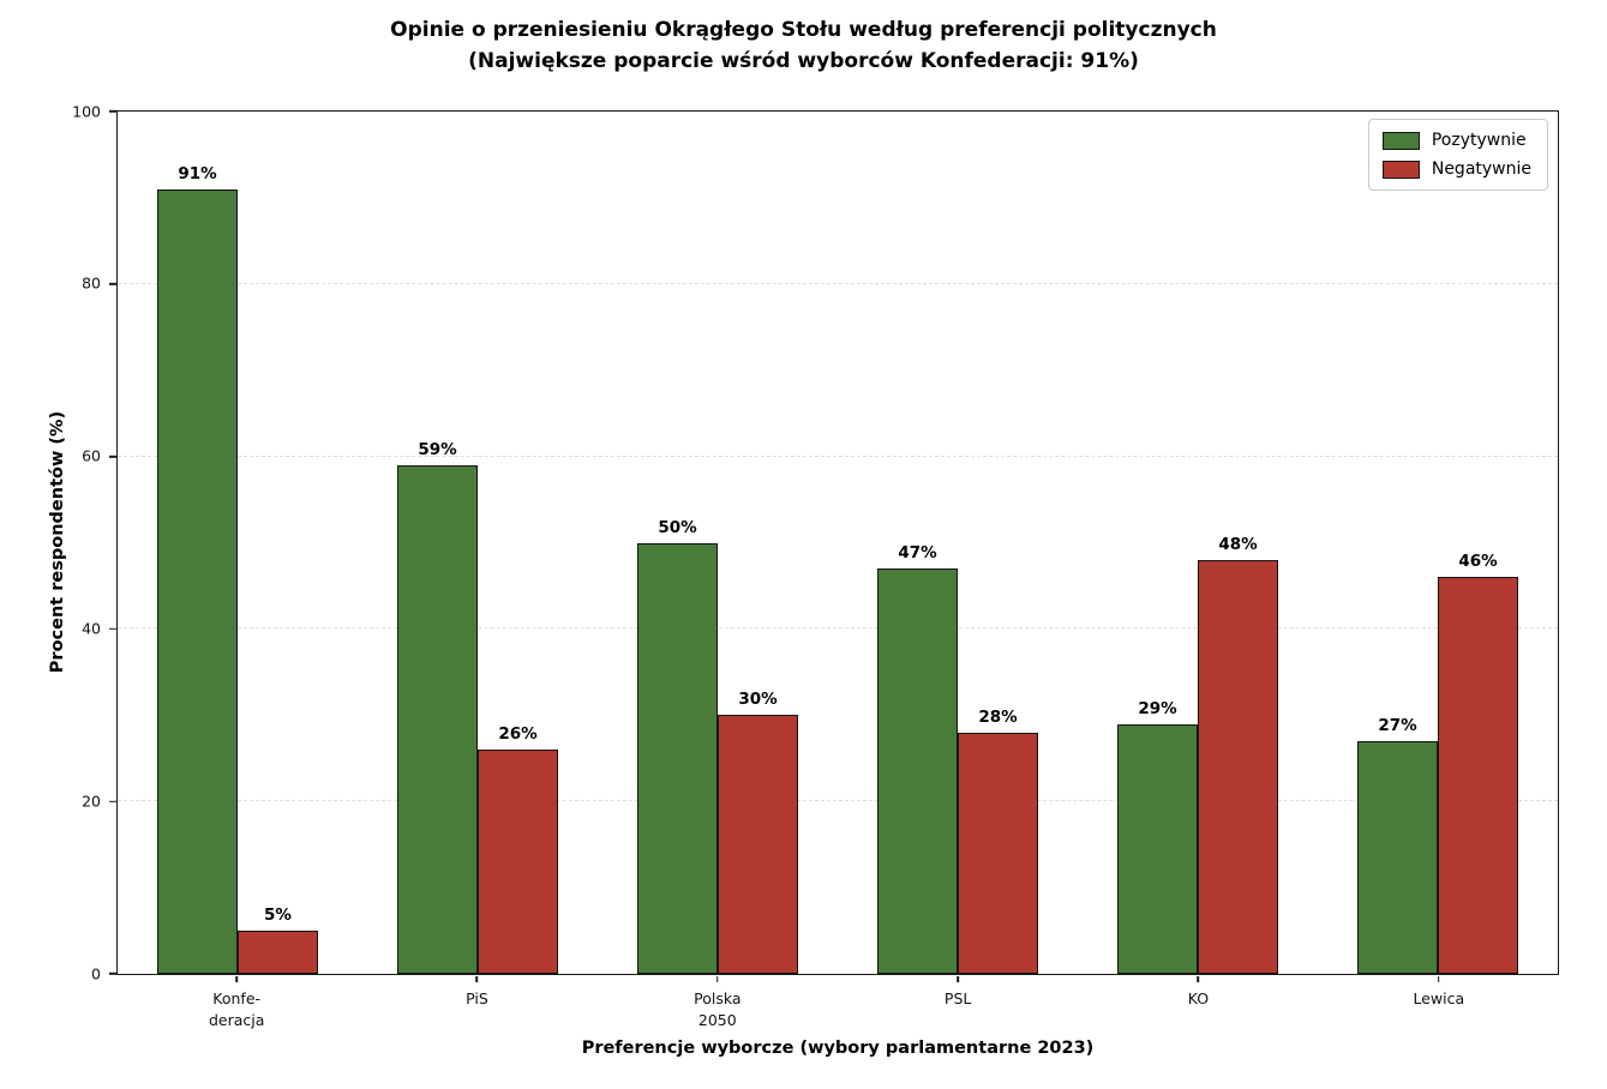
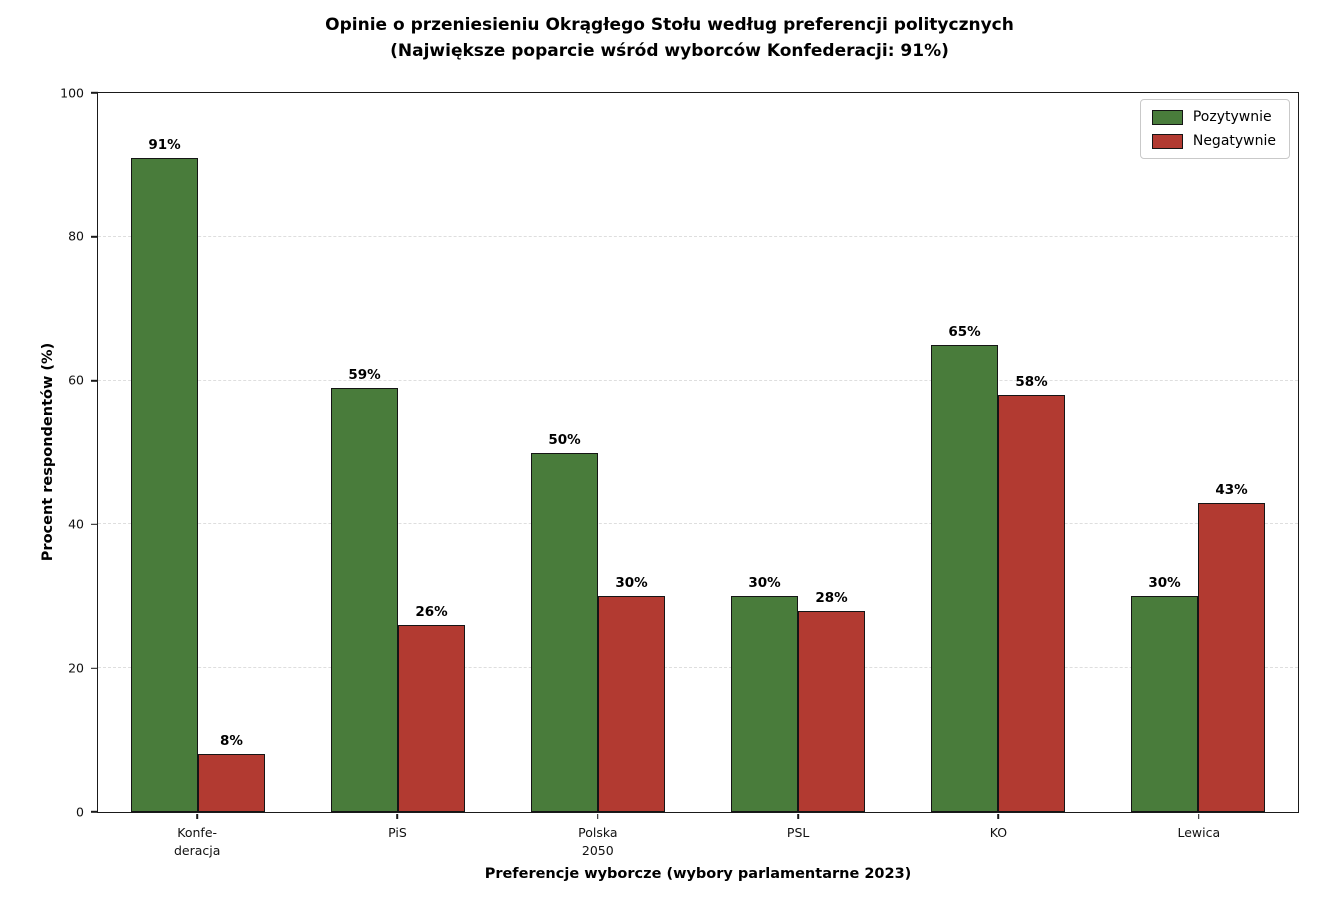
Negatywnie/Konfe- deracja: 5% -> 8%
Pozytywnie/PSL: 47% -> 30%
Pozytywnie/KO: 29% -> 65%
Negatywnie/KO: 48% -> 58%
Pozytywnie/Lewica: 27% -> 30%
Negatywnie/Lewica: 46% -> 43%
